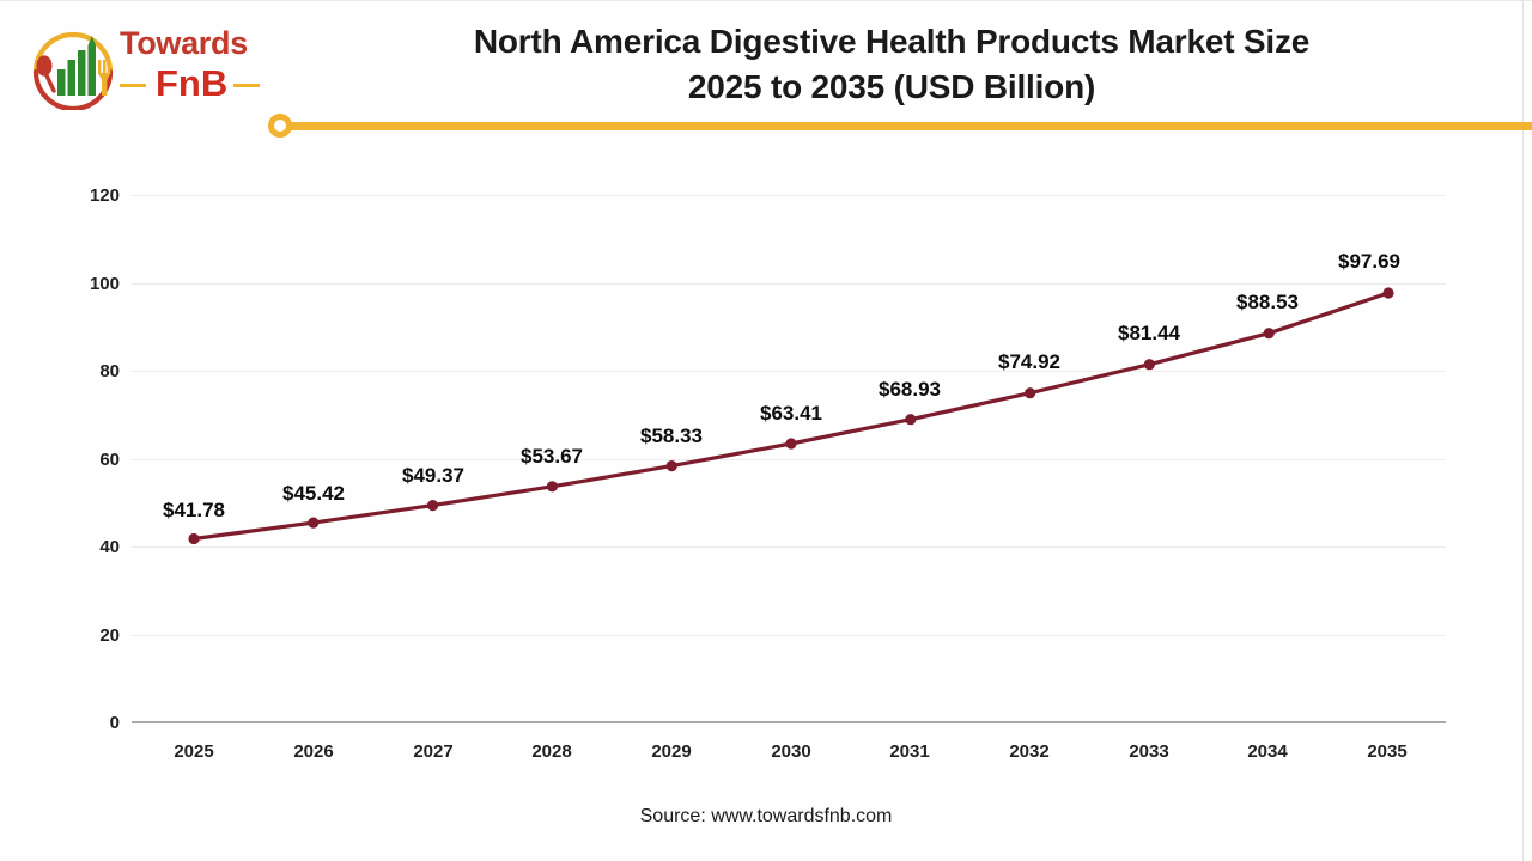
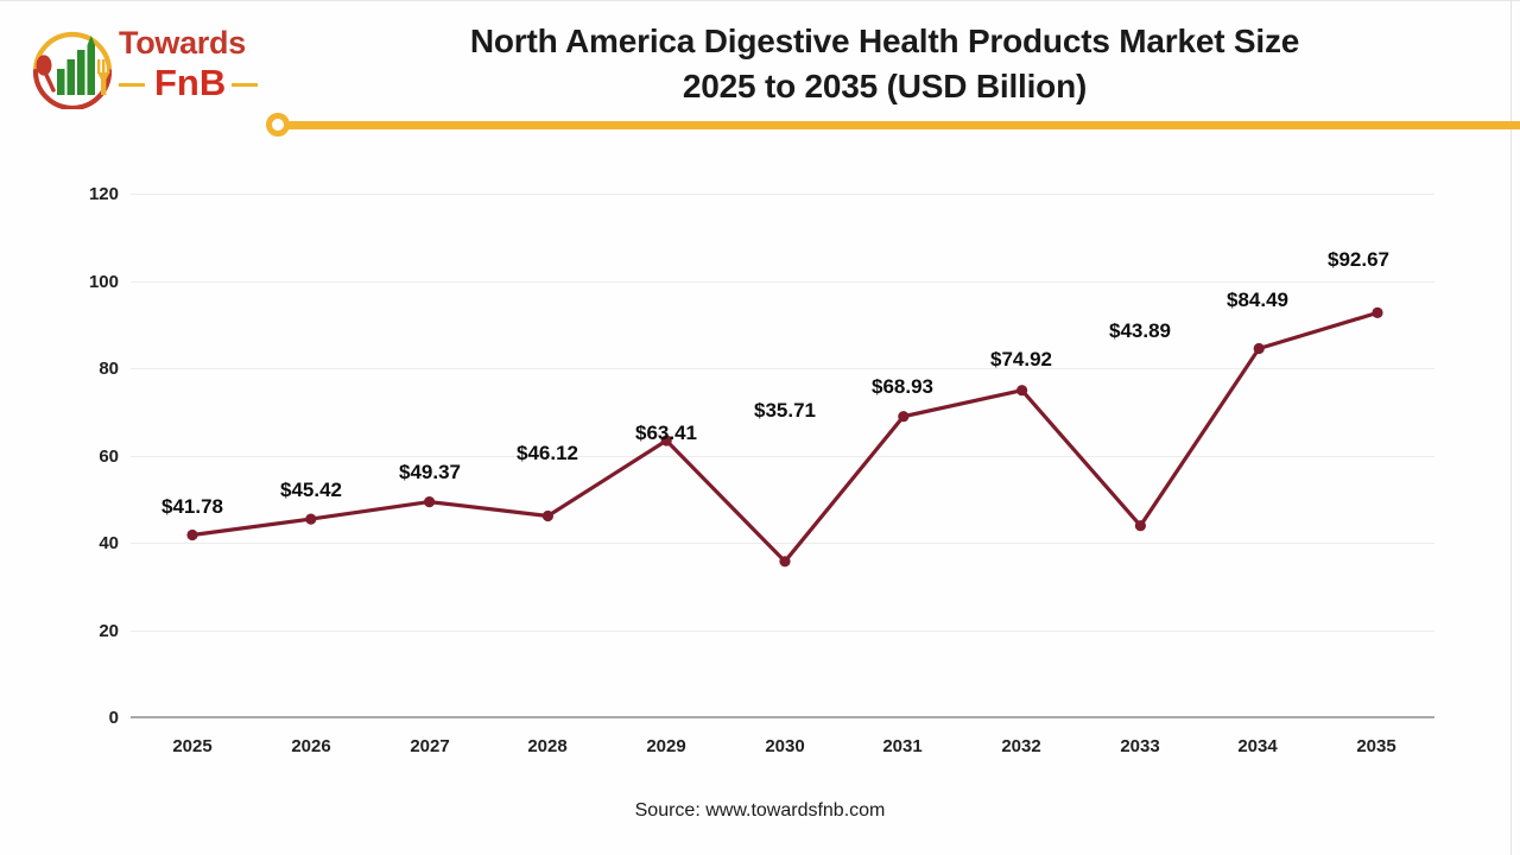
2028: $53.67 -> $46.12
2029: $58.33 -> $63.41
2030: $63.41 -> $35.71
2033: $81.44 -> $43.89
2034: $88.53 -> $84.49
2035: $97.69 -> $92.67
